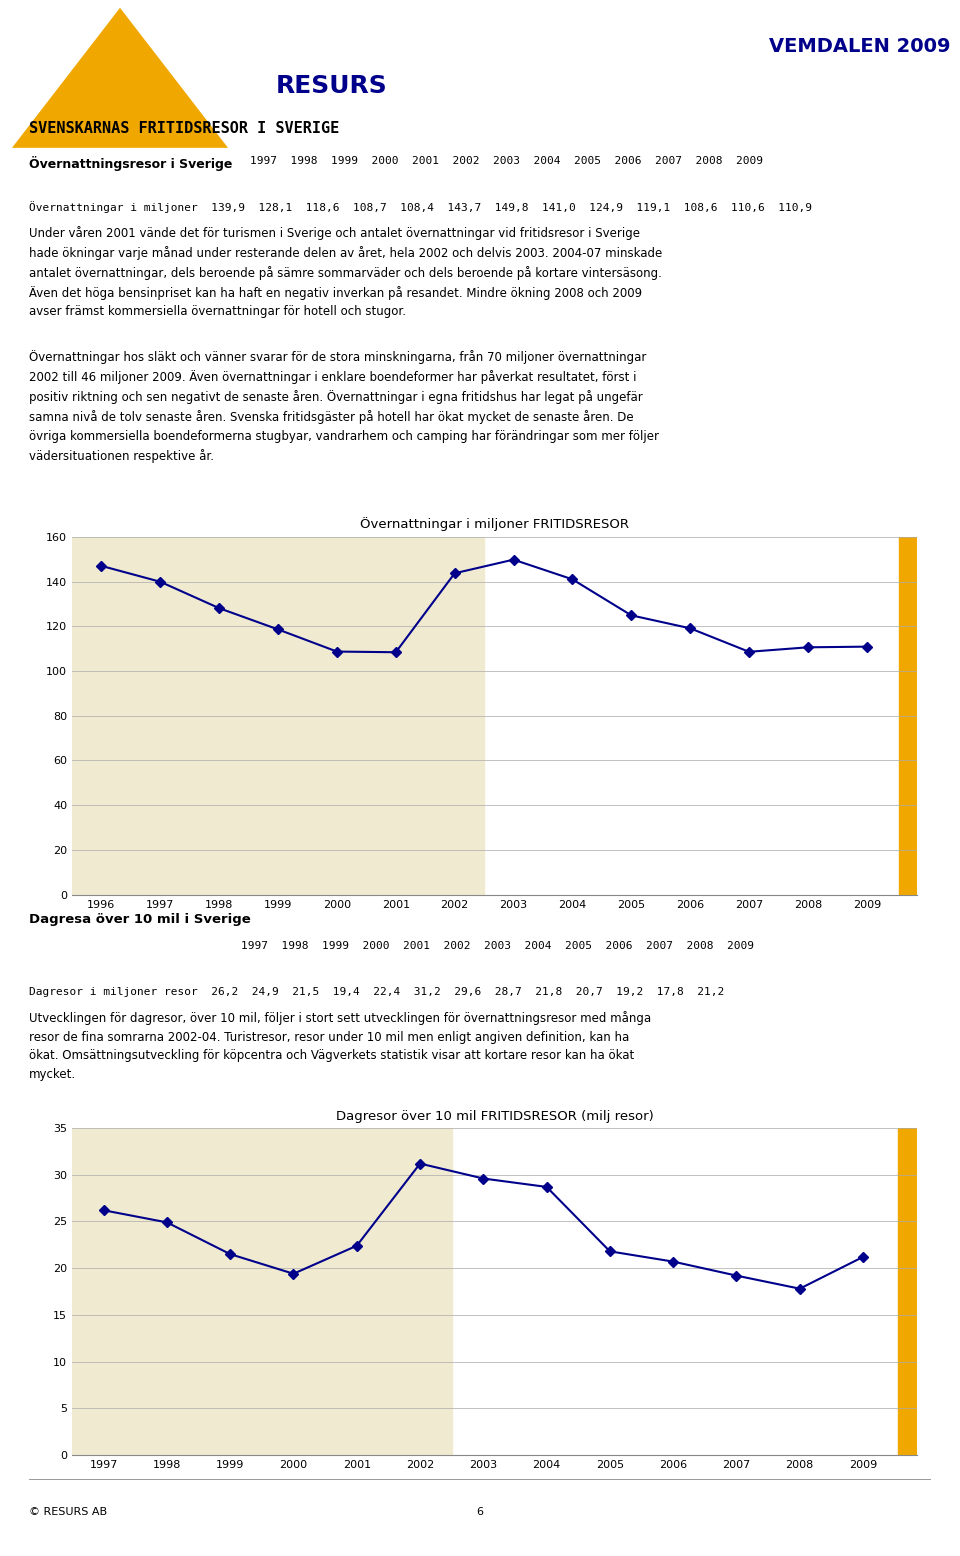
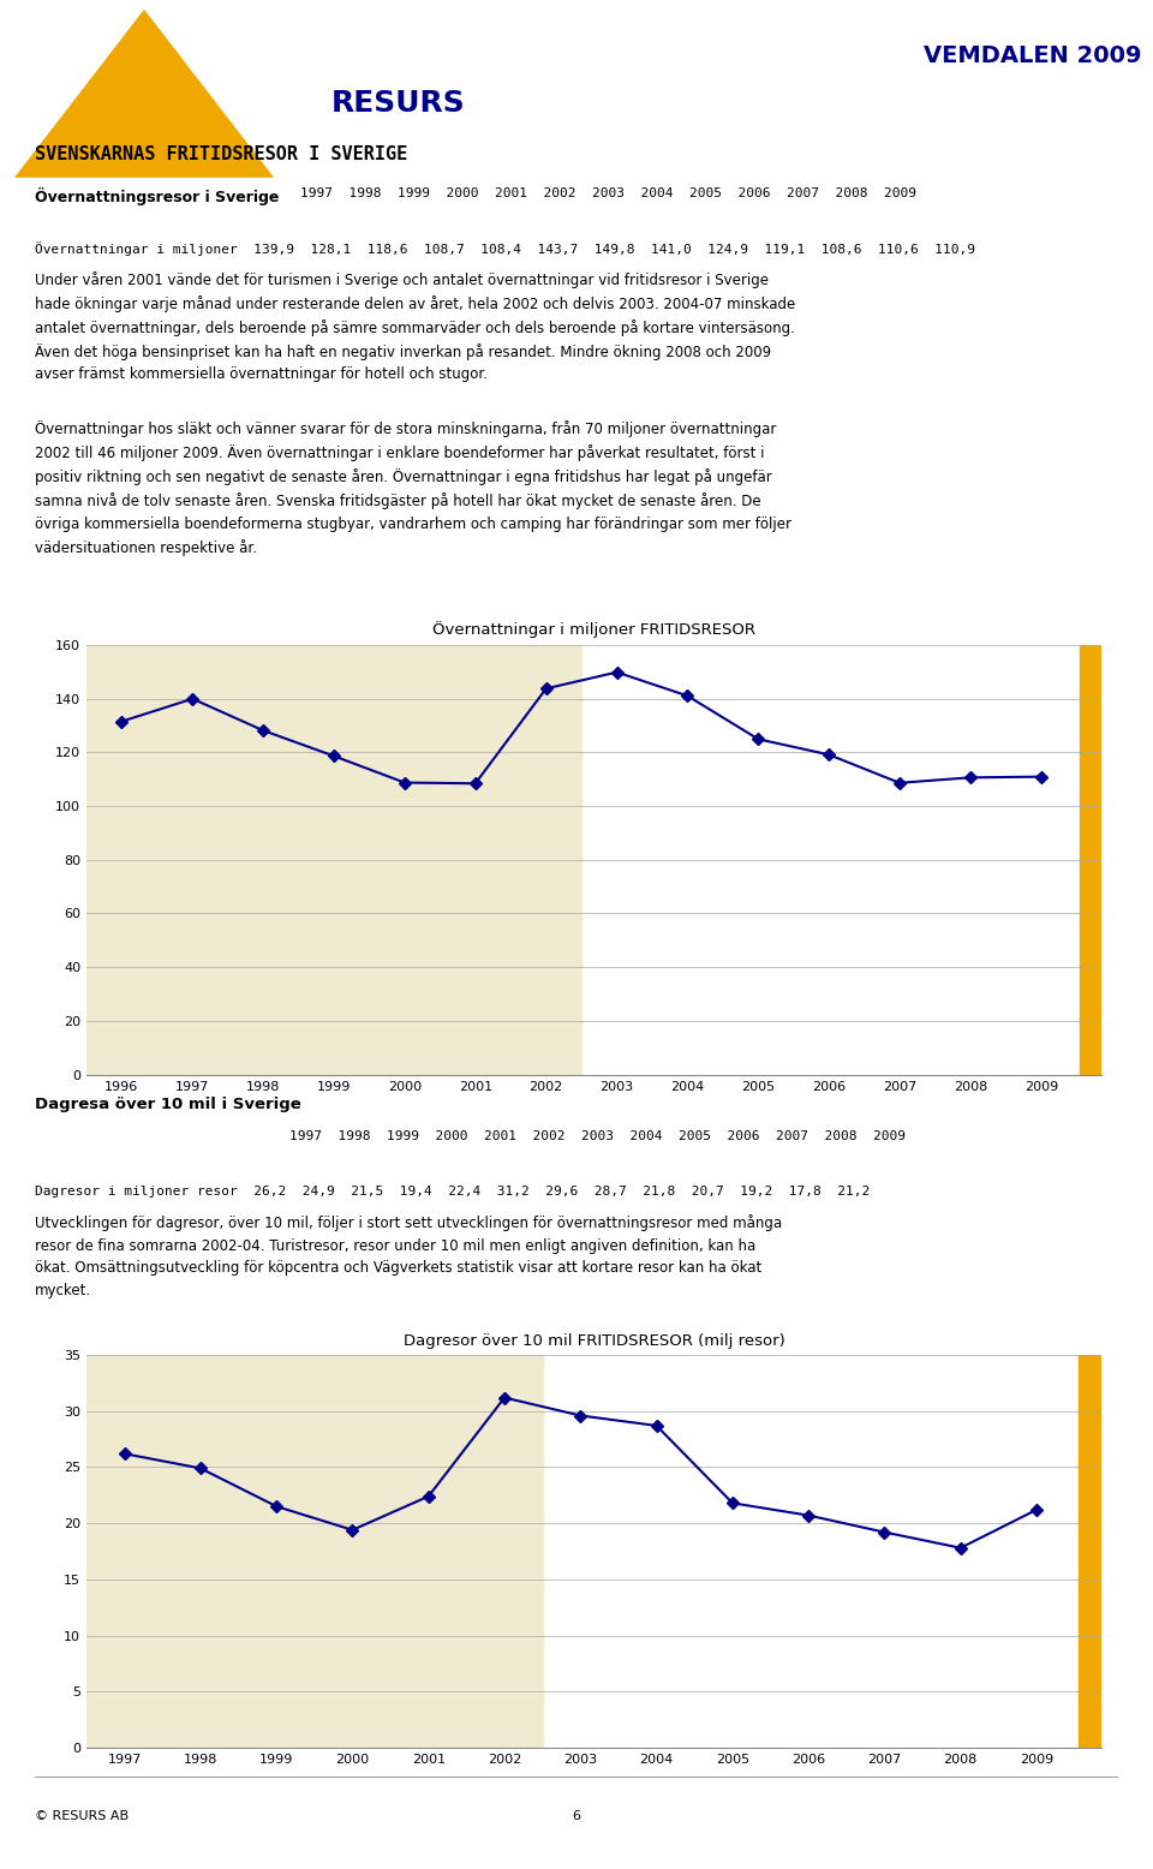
Övernattningar i miljoner FRITIDSRESOR/1996: 147.0 -> 131.5
